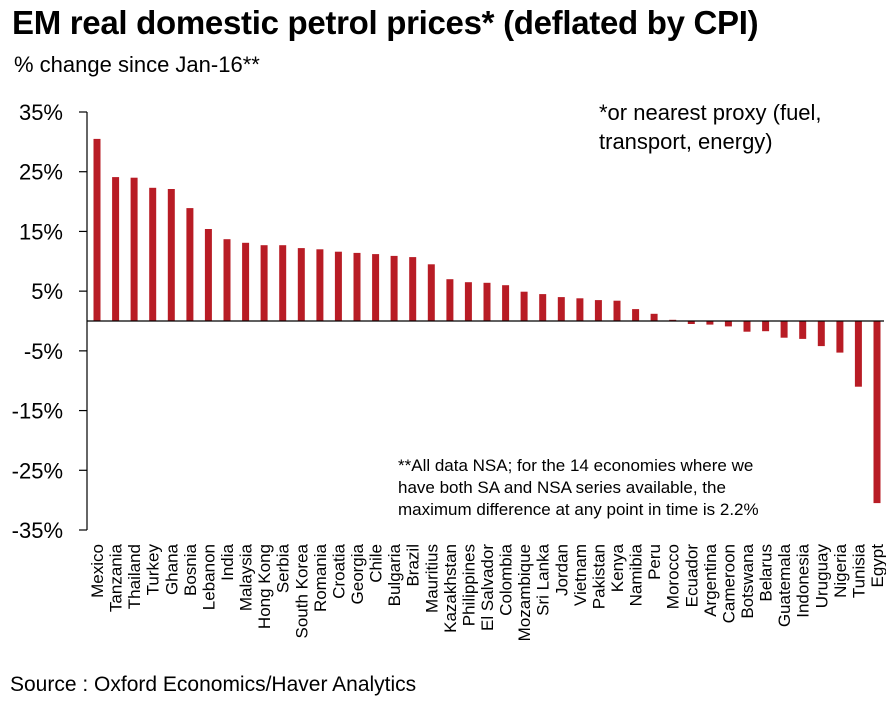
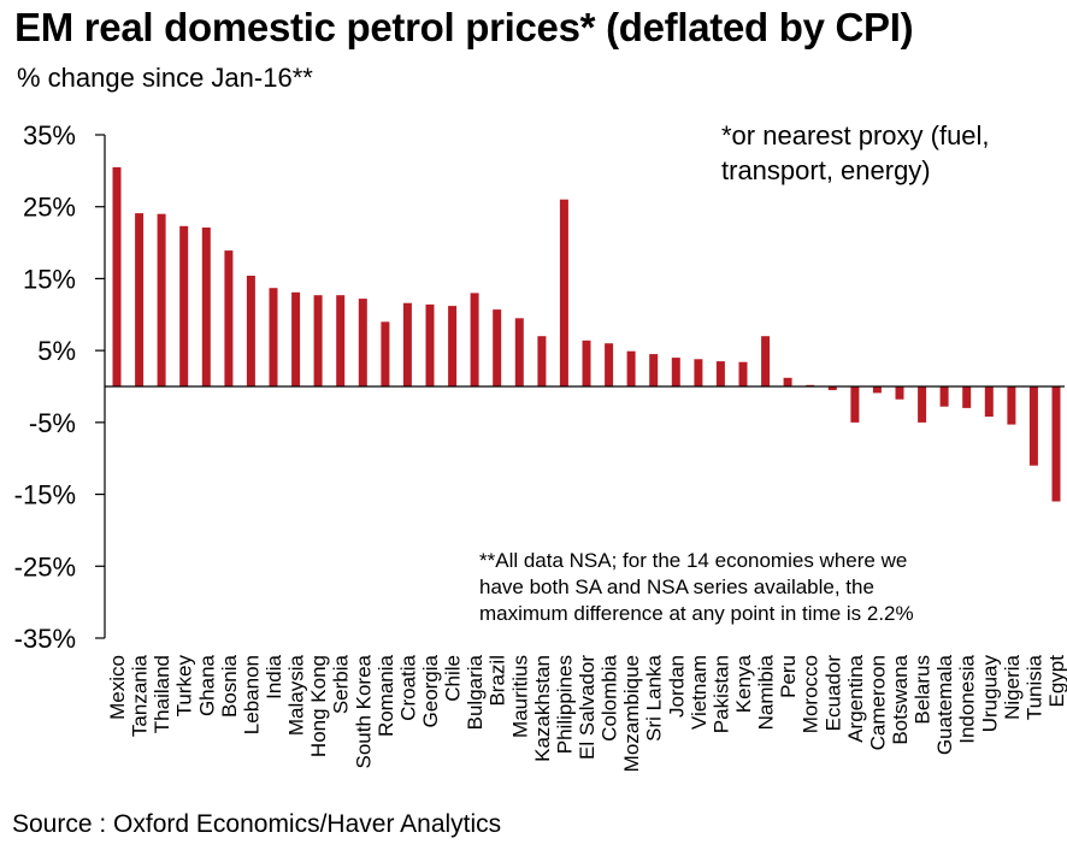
Romania: 12% -> 9%
Bulgaria: 11% -> 13%
Philippines: 6% -> 26%
Namibia: 2% -> 7%
Argentina: -1% -> -5%
Belarus: -2% -> -5%
Egypt: -30% -> -16%
